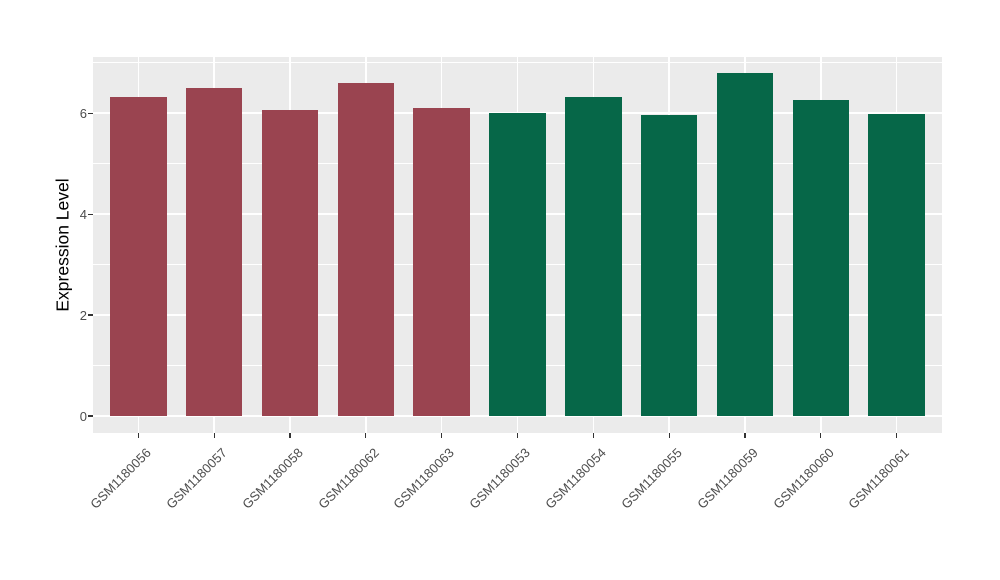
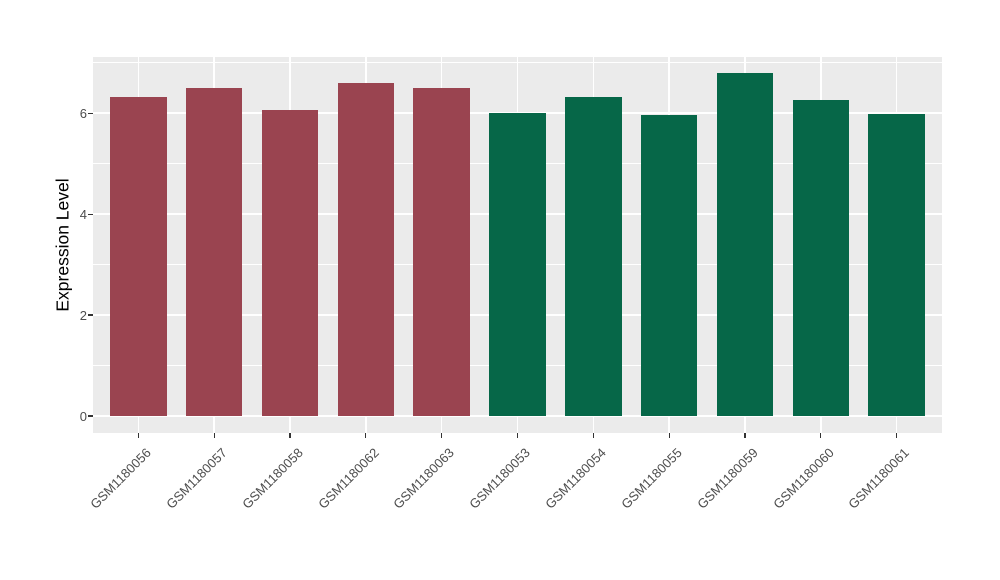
GSM1180063: 6.1 -> 6.5
